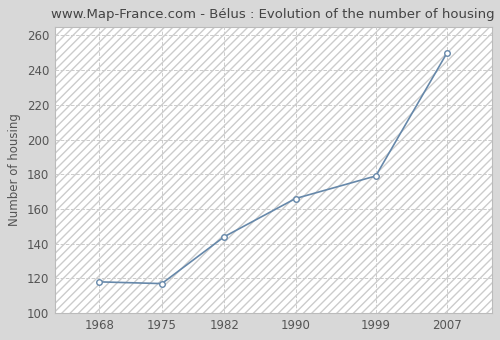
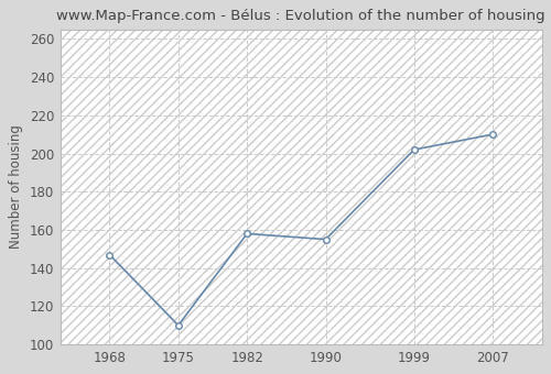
1968: 118 -> 147
1975: 117 -> 110
1982: 144 -> 158
1990: 166 -> 155
1999: 179 -> 202
2007: 250 -> 210
